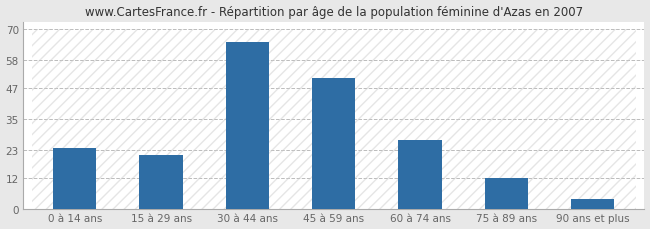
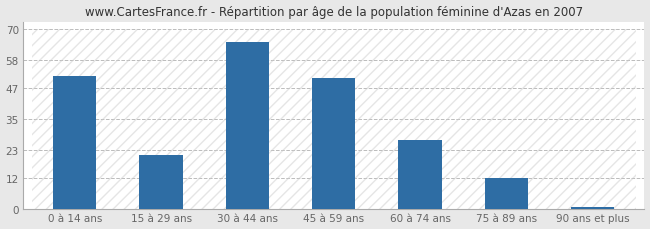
0 à 14 ans: 24 -> 52
90 ans et plus: 4 -> 1
